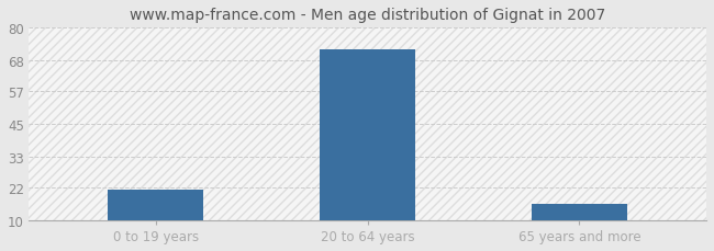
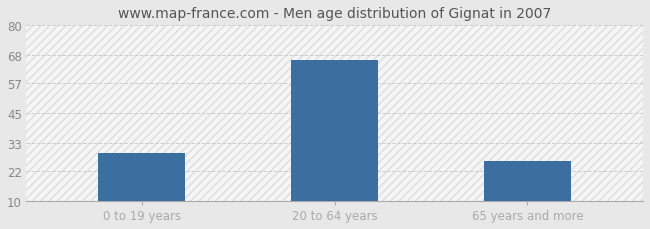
0 to 19 years: 21 -> 29
20 to 64 years: 72 -> 66
65 years and more: 16 -> 26
